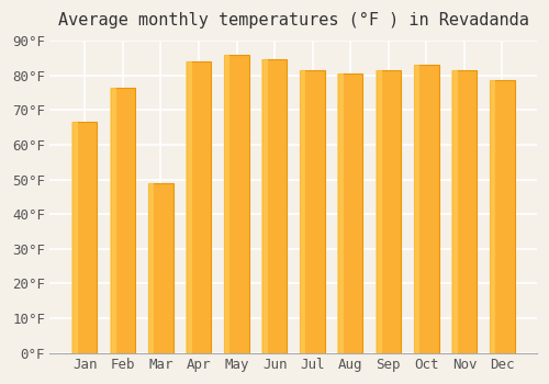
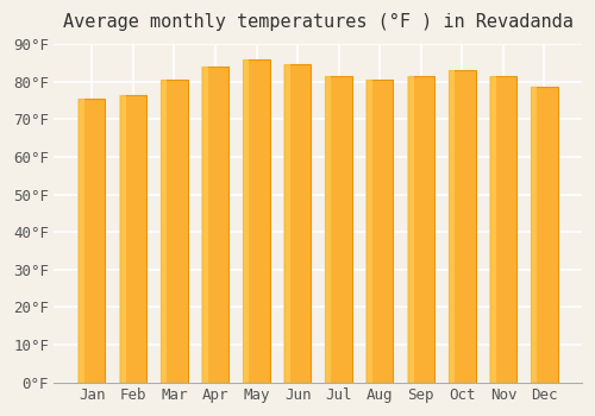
Jan: 66.5°F -> 75.5°F
Mar: 49.0°F -> 80.5°F
